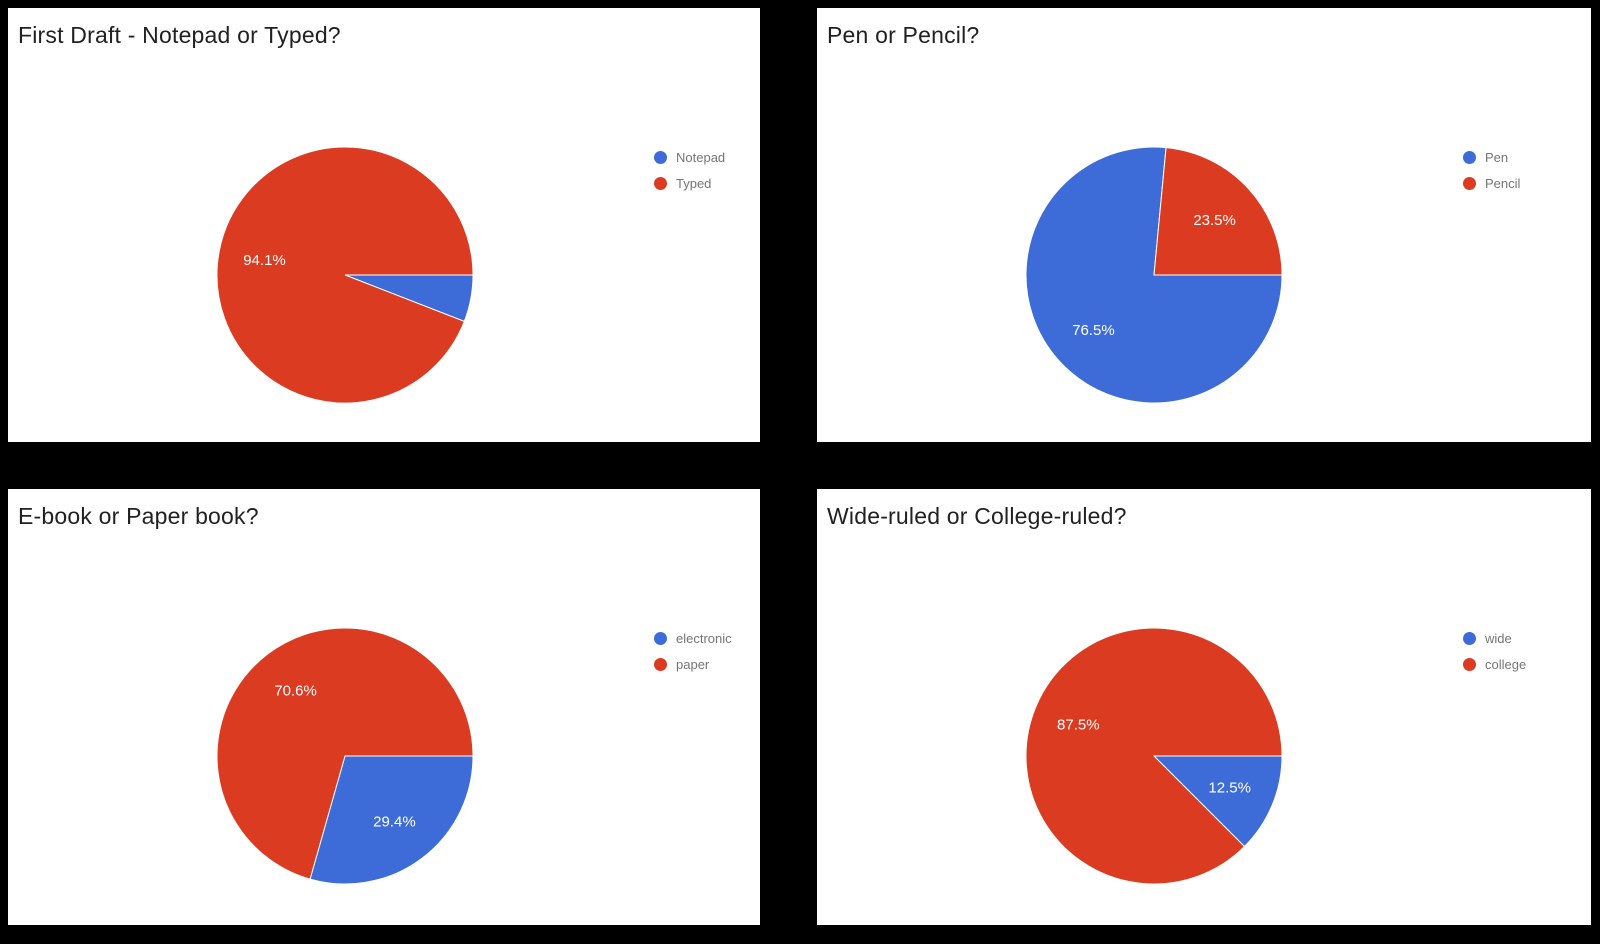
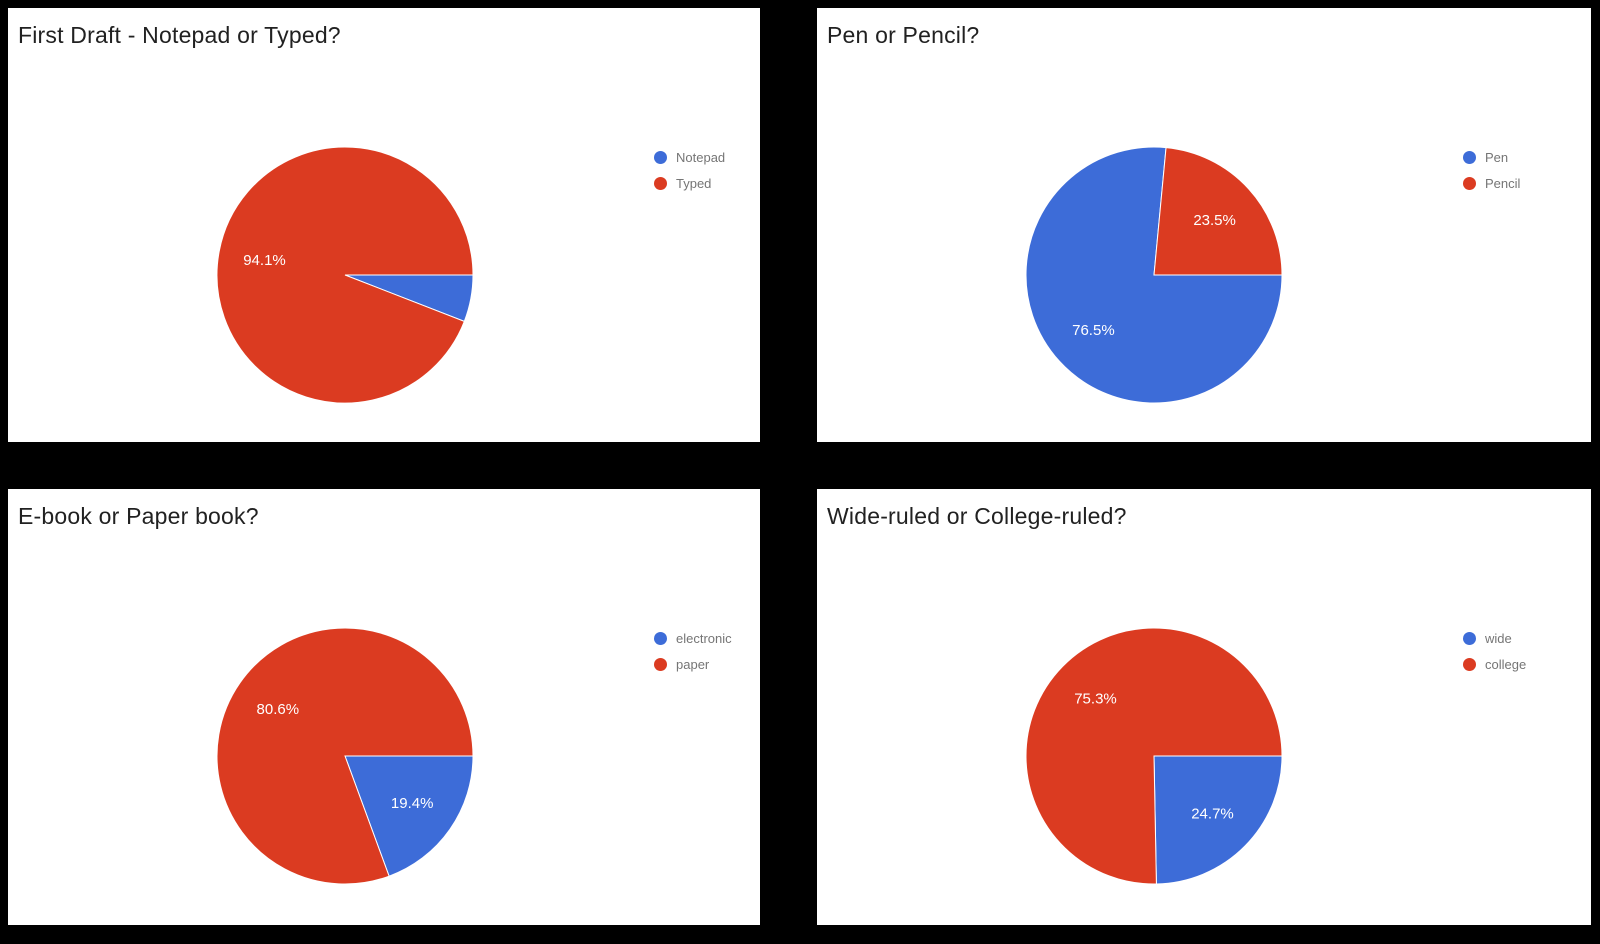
E-book or Paper book?/electronic: 29.4% -> 19.4%
E-book or Paper book?/paper: 70.6% -> 80.6%
Wide-ruled or College-ruled?/wide: 12.5% -> 24.7%
Wide-ruled or College-ruled?/college: 87.5% -> 75.3%
